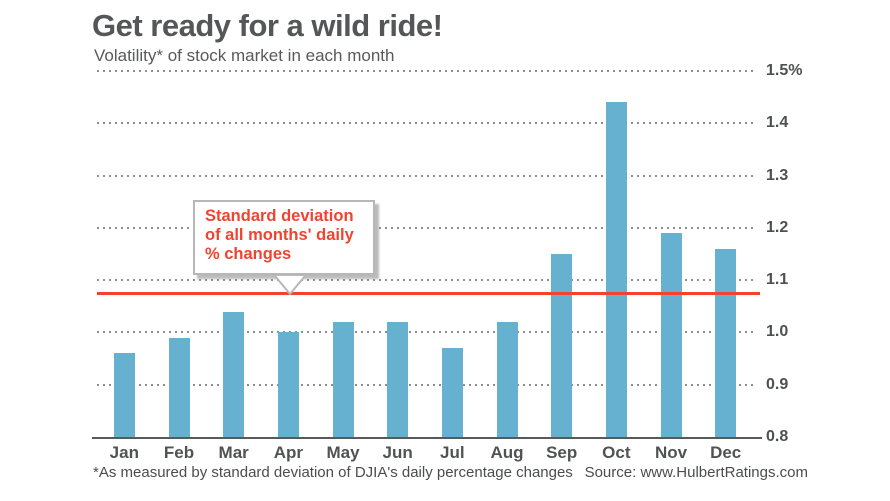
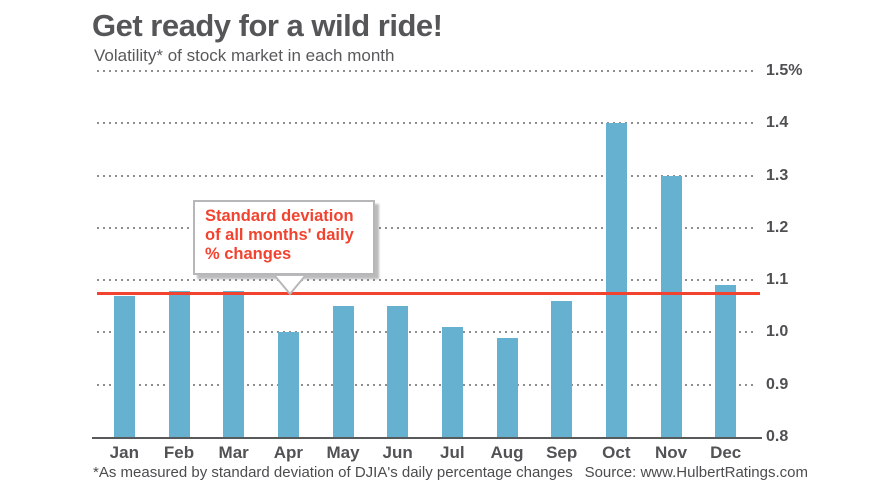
Jan: 0.96% -> 1.07%
Feb: 0.99% -> 1.08%
Mar: 1.04% -> 1.08%
May: 1.02% -> 1.05%
Jun: 1.02% -> 1.05%
Jul: 0.97% -> 1.01%
Aug: 1.02% -> 0.99%
Sep: 1.15% -> 1.06%
Oct: 1.44% -> 1.40%
Nov: 1.19% -> 1.30%
Dec: 1.16% -> 1.09%
